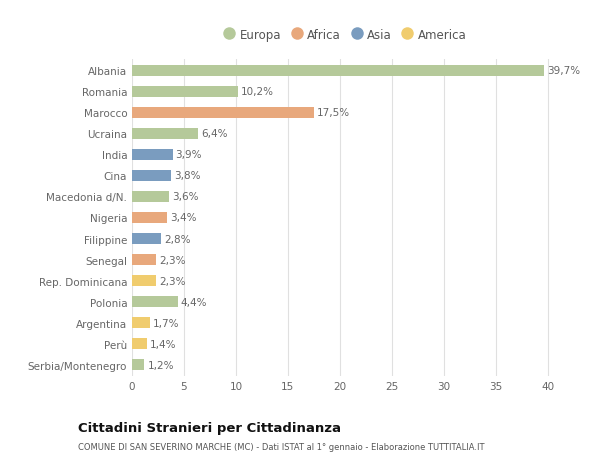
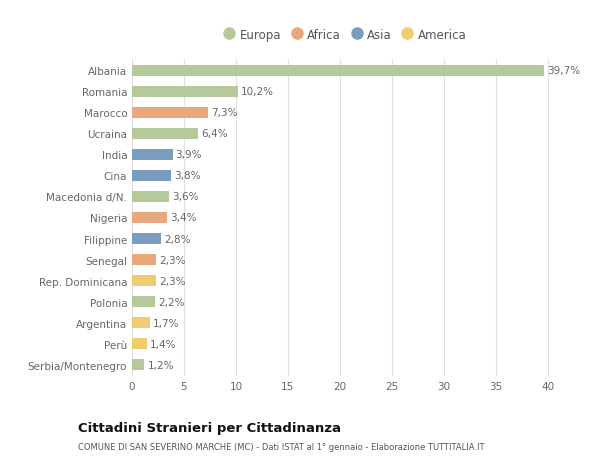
Marocco: 17,5% -> 7,3%
Polonia: 4,4% -> 2,2%
